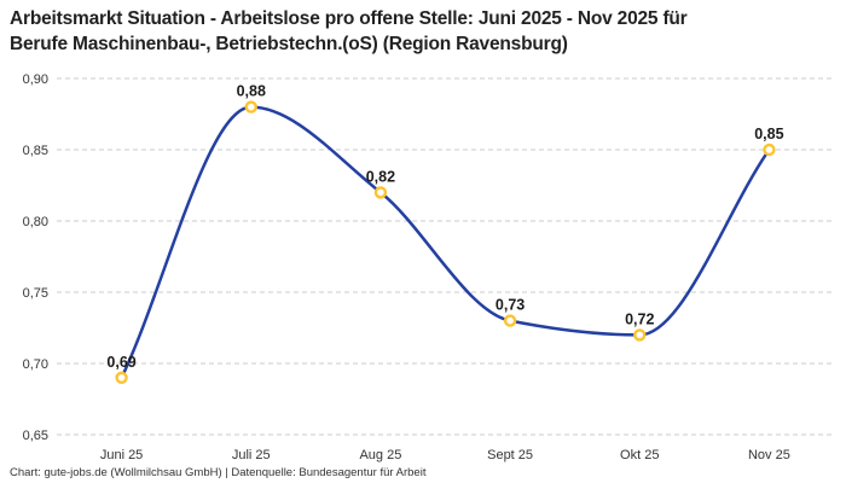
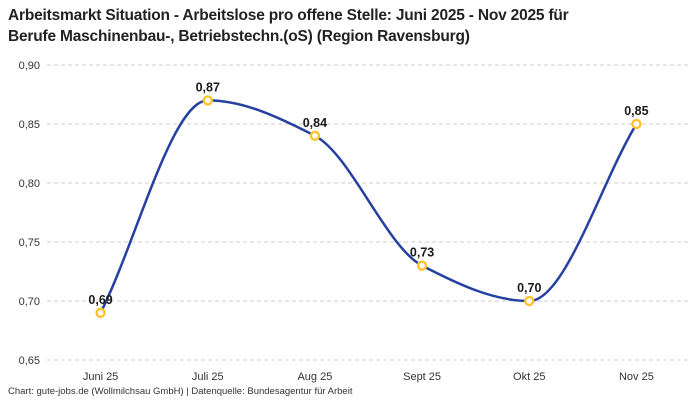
Juli 25: 0,88 -> 0,87
Aug 25: 0,82 -> 0,84
Okt 25: 0,72 -> 0,70
